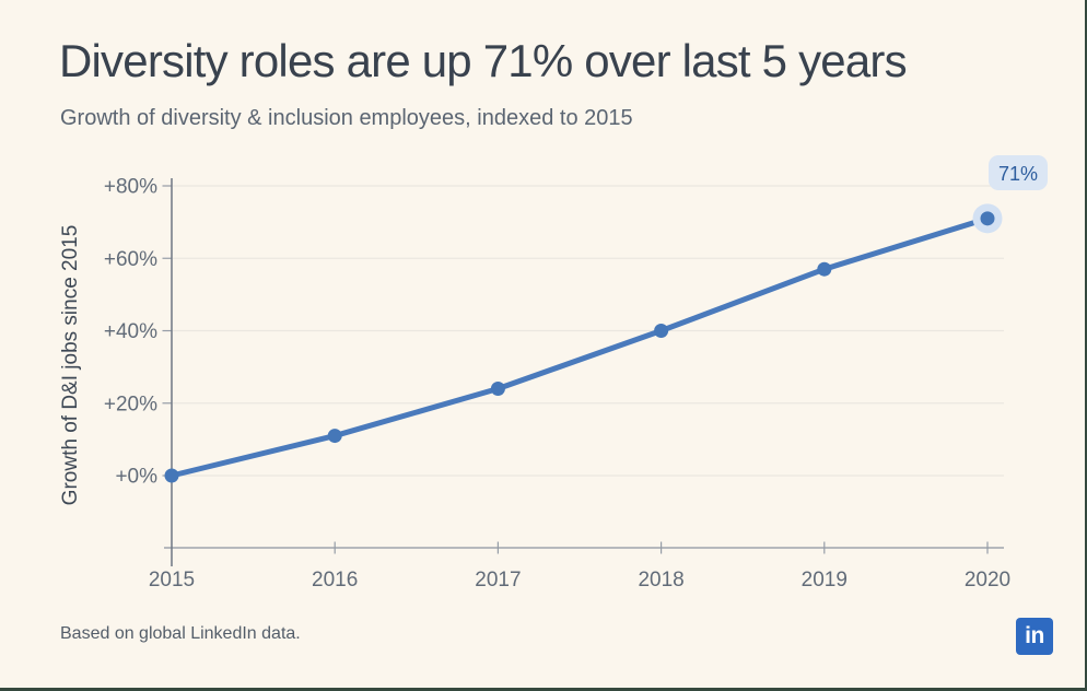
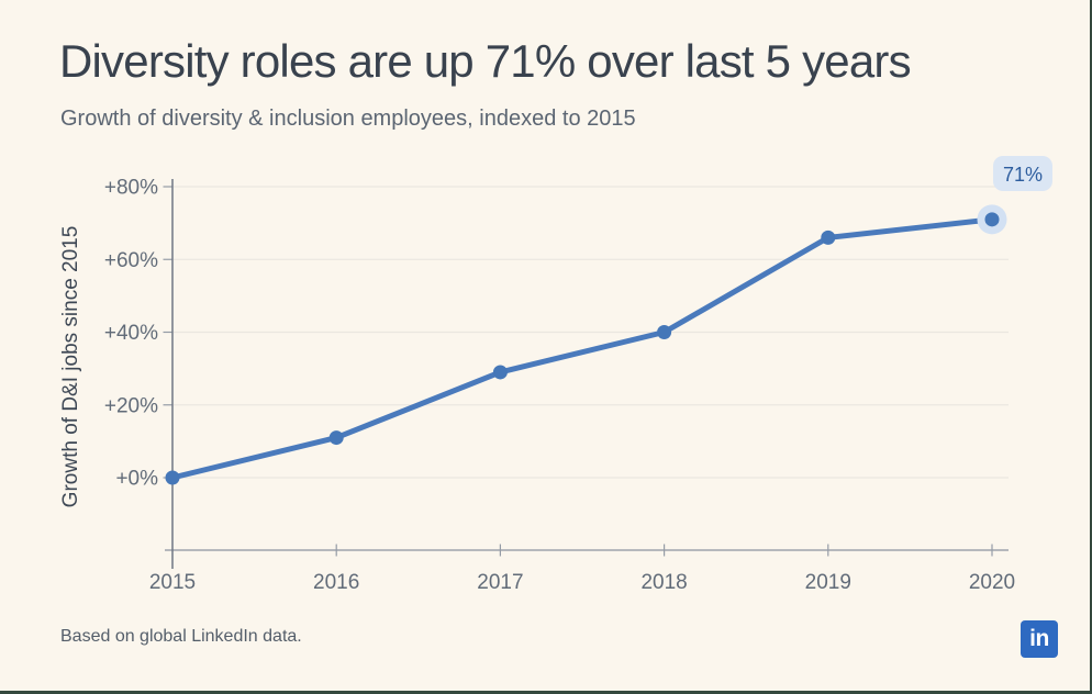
2017: 24% -> 29%
2019: 57% -> 66%
